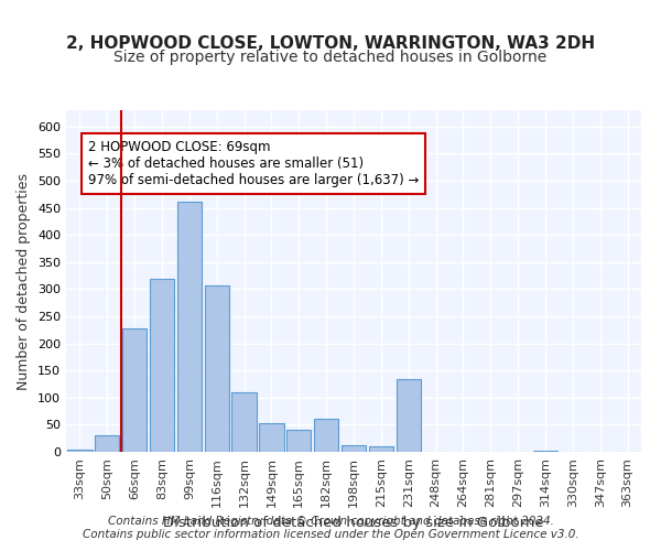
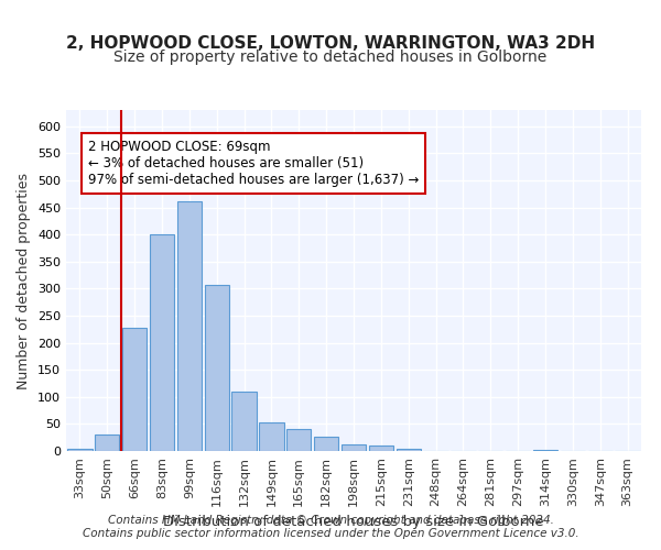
83sqm: 320 -> 400
182sqm: 60 -> 26
231sqm: 135 -> 5
